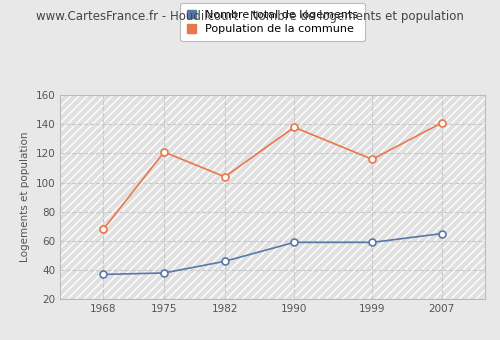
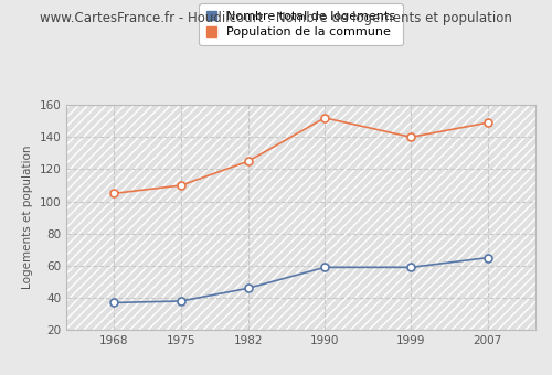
Population de la commune/1968: 68 -> 105
Population de la commune/1975: 121 -> 110
Population de la commune/1982: 104 -> 125
Population de la commune/1990: 138 -> 152
Population de la commune/1999: 116 -> 140
Population de la commune/2007: 141 -> 149
